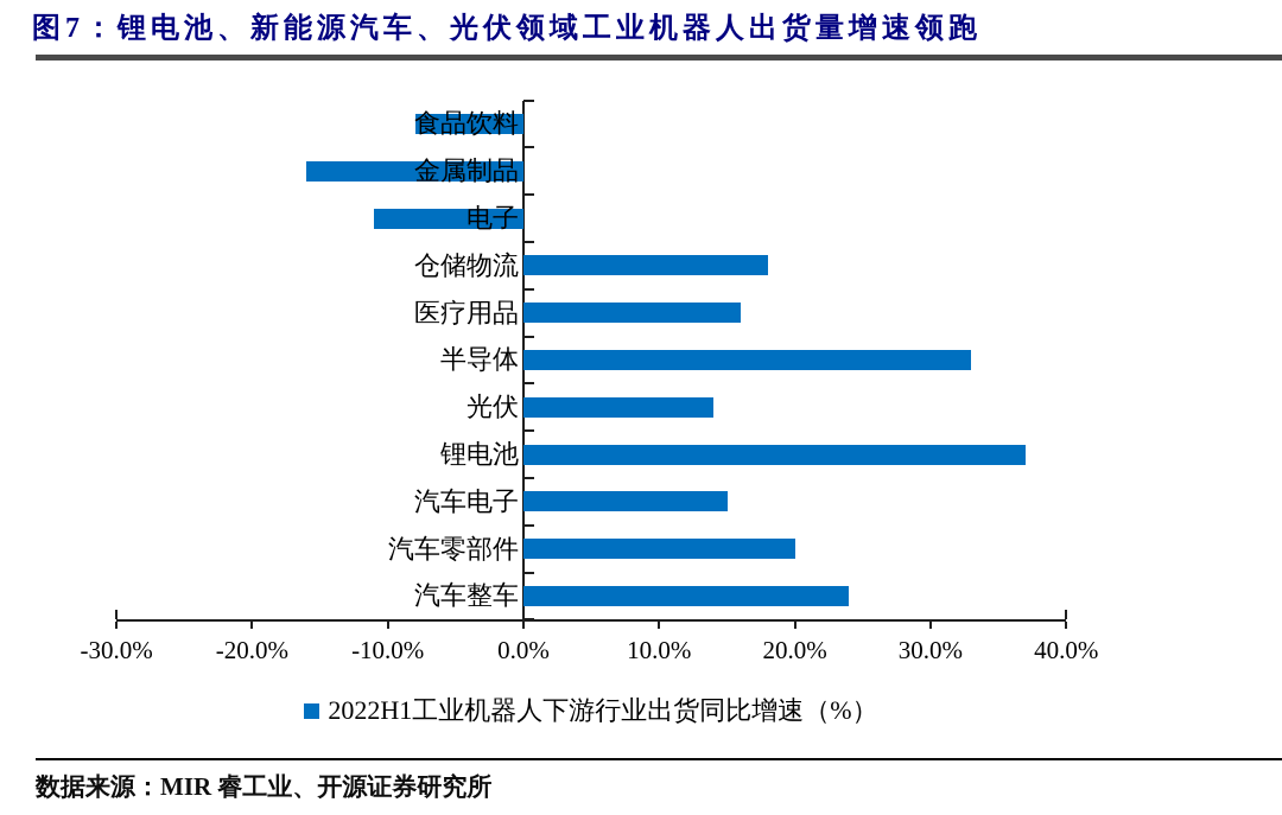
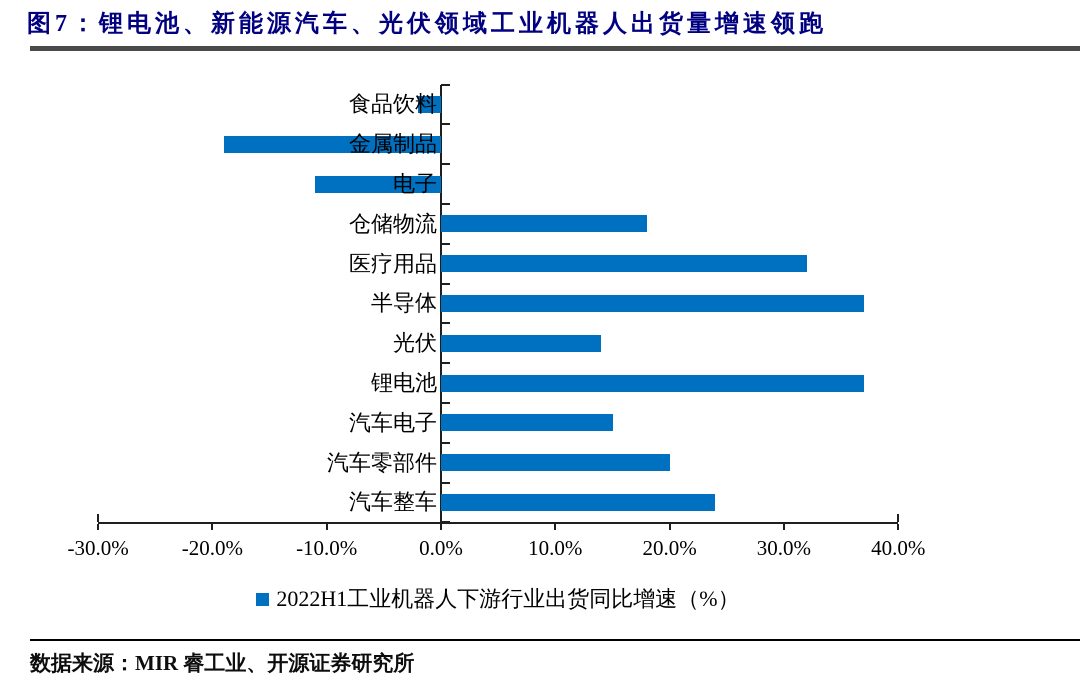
食品饮料: -8% -> -2%
金属制品: -16% -> -19%
医疗用品: 16% -> 32%
半导体: 33% -> 37%
